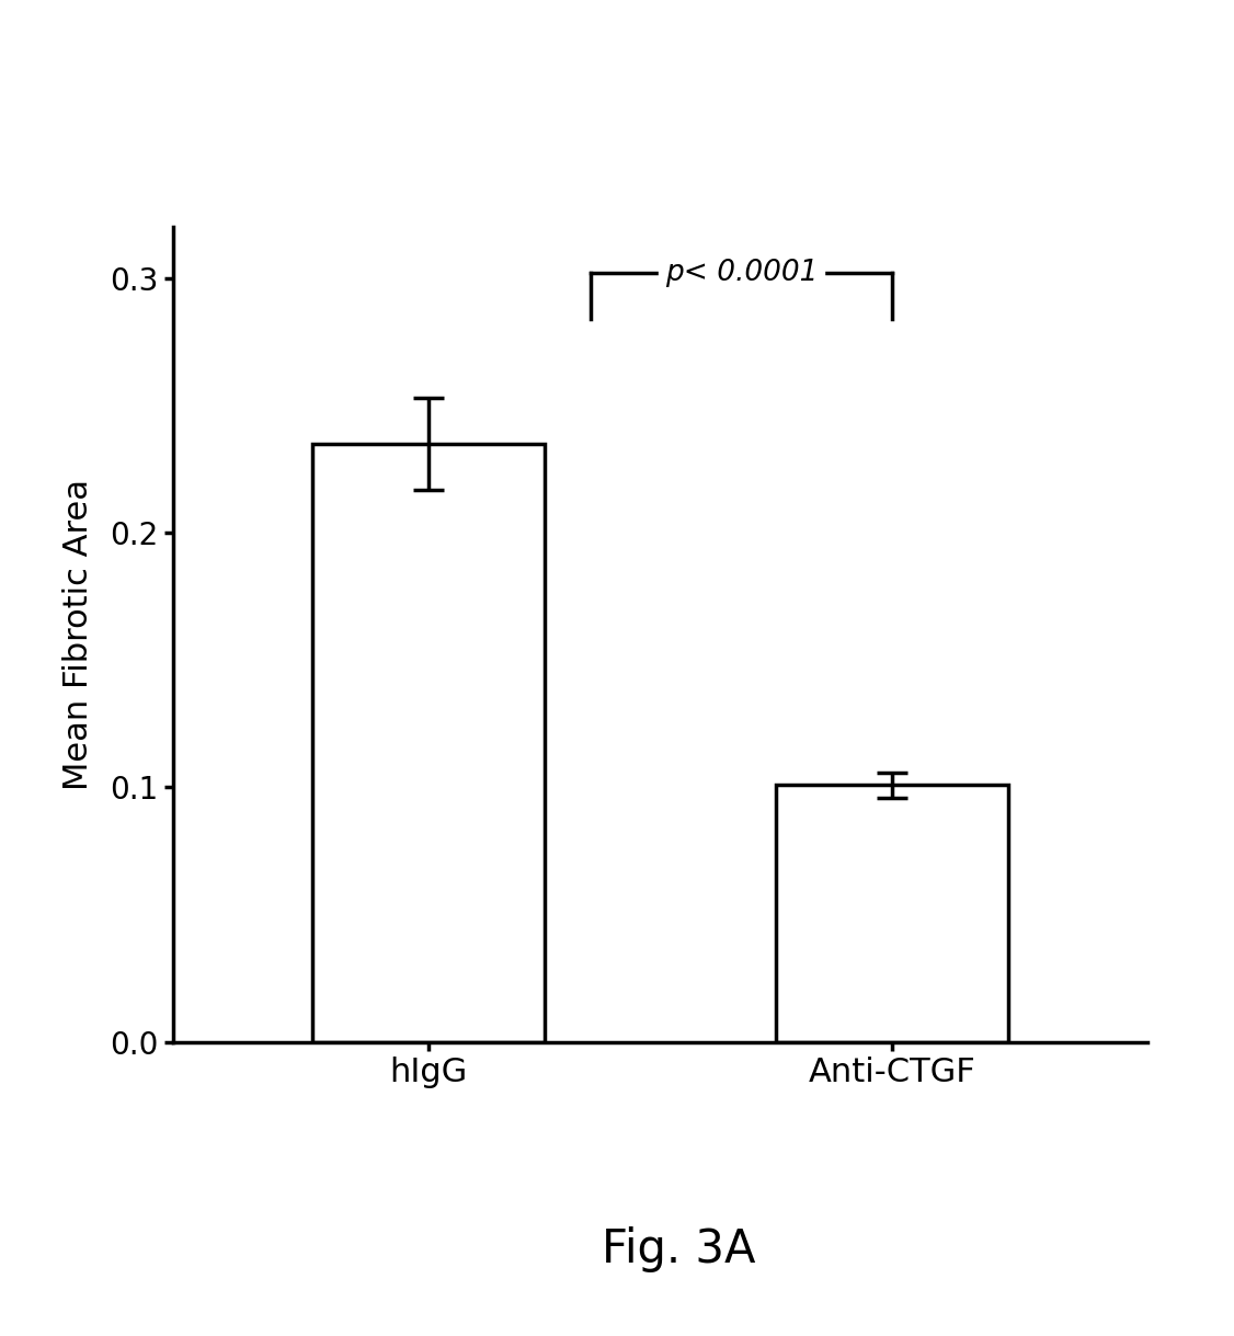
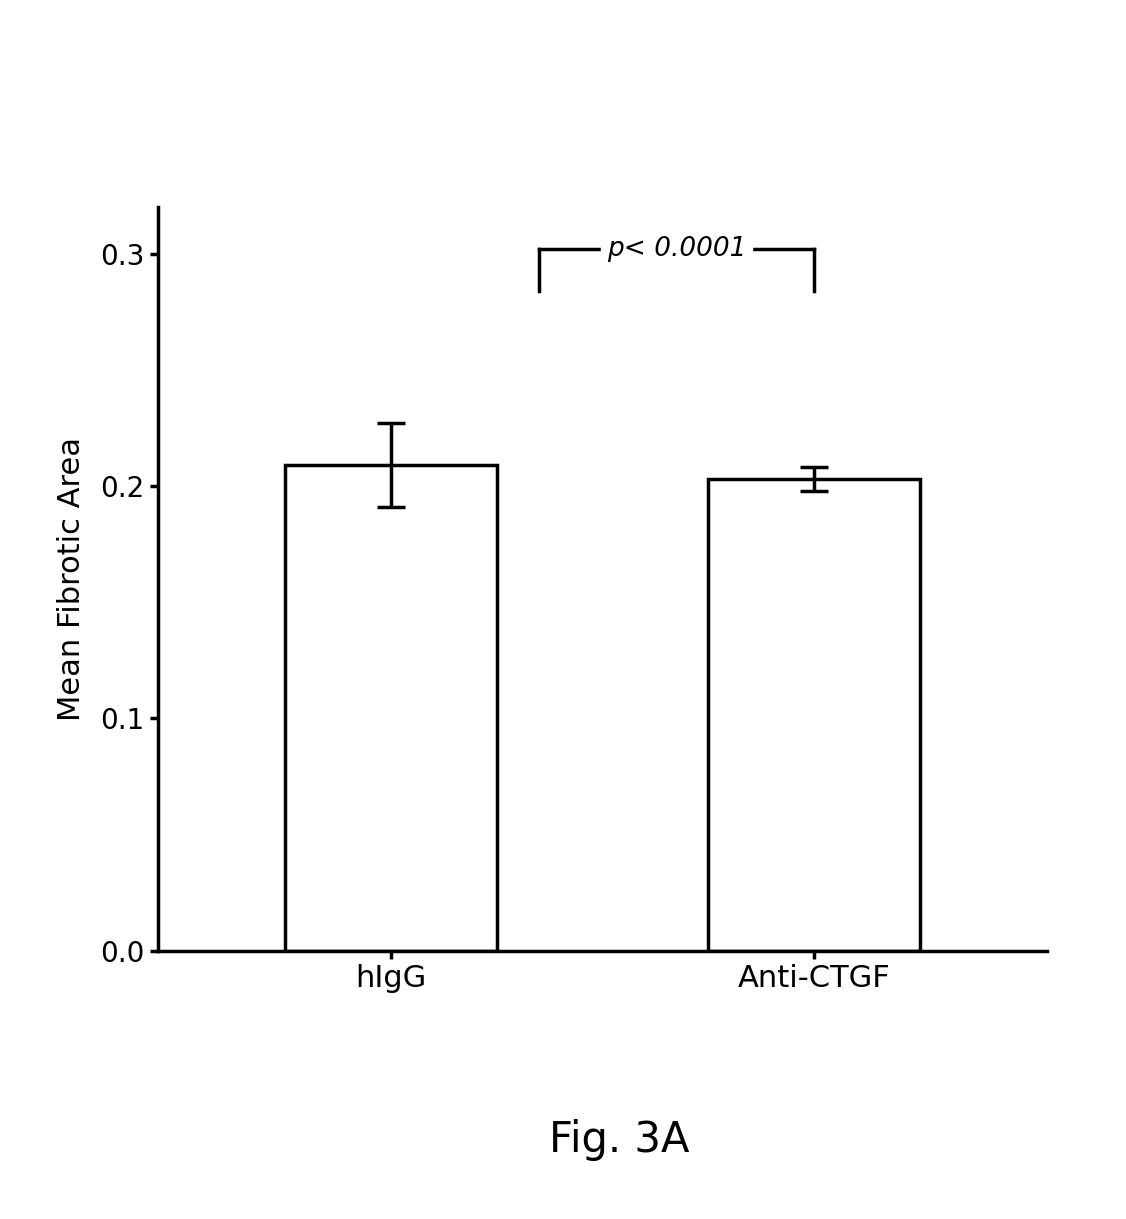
hIgG: 0.235 -> 0.209
Anti-CTGF: 0.101 -> 0.203
